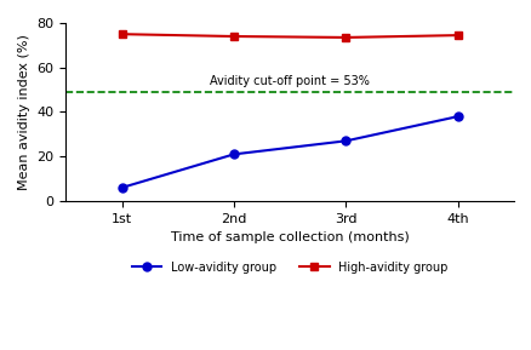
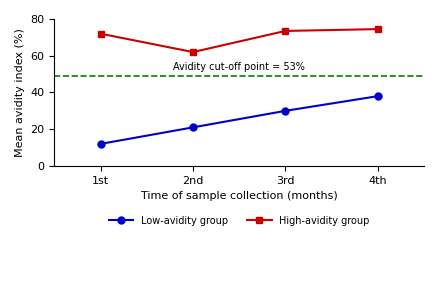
Low-avidity group/1st: 6 -> 12
High-avidity group/1st: 75 -> 72
High-avidity group/2nd: 74 -> 62
Low-avidity group/3rd: 27 -> 30
